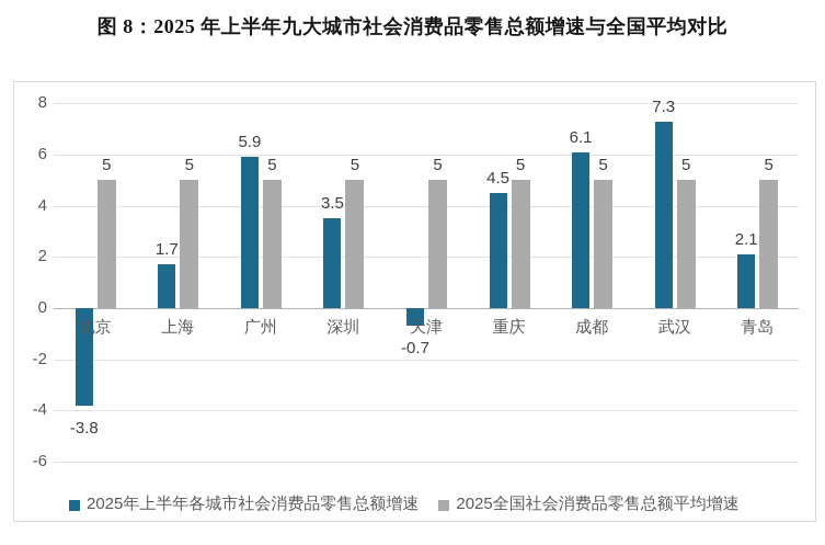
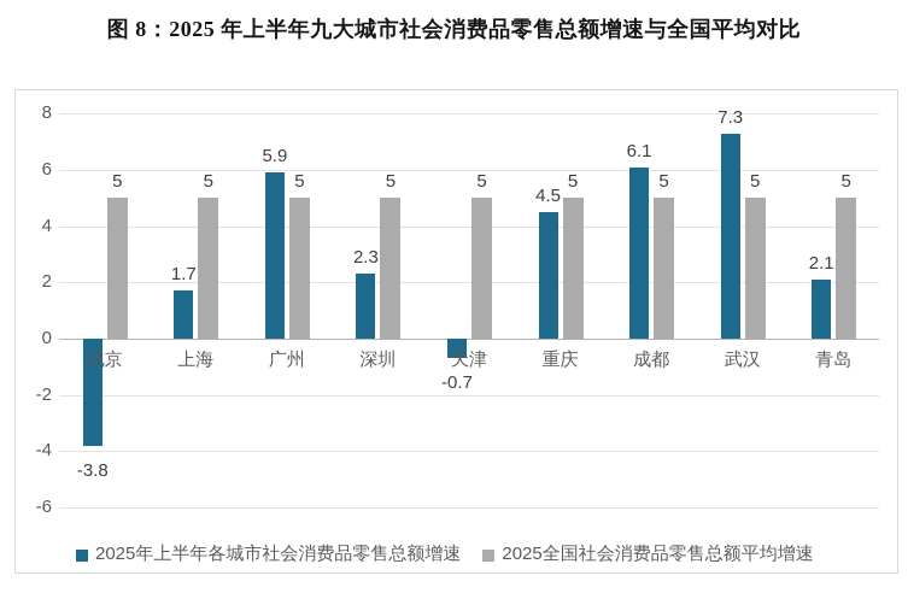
2025年上半年各城市社会消费品零售总额增速/深圳: 3.5 -> 2.3
